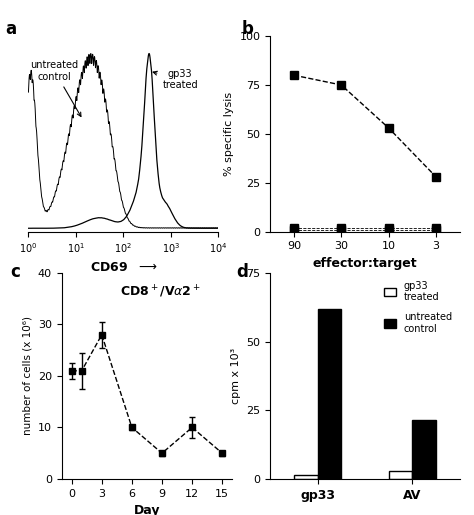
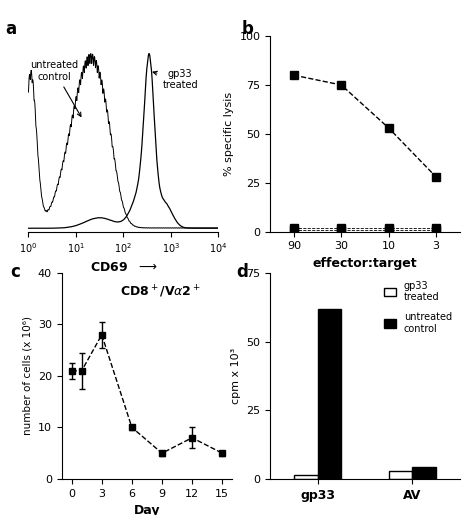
12: 10 -> 8
untreated control/AV: 21.5 -> 4.5
